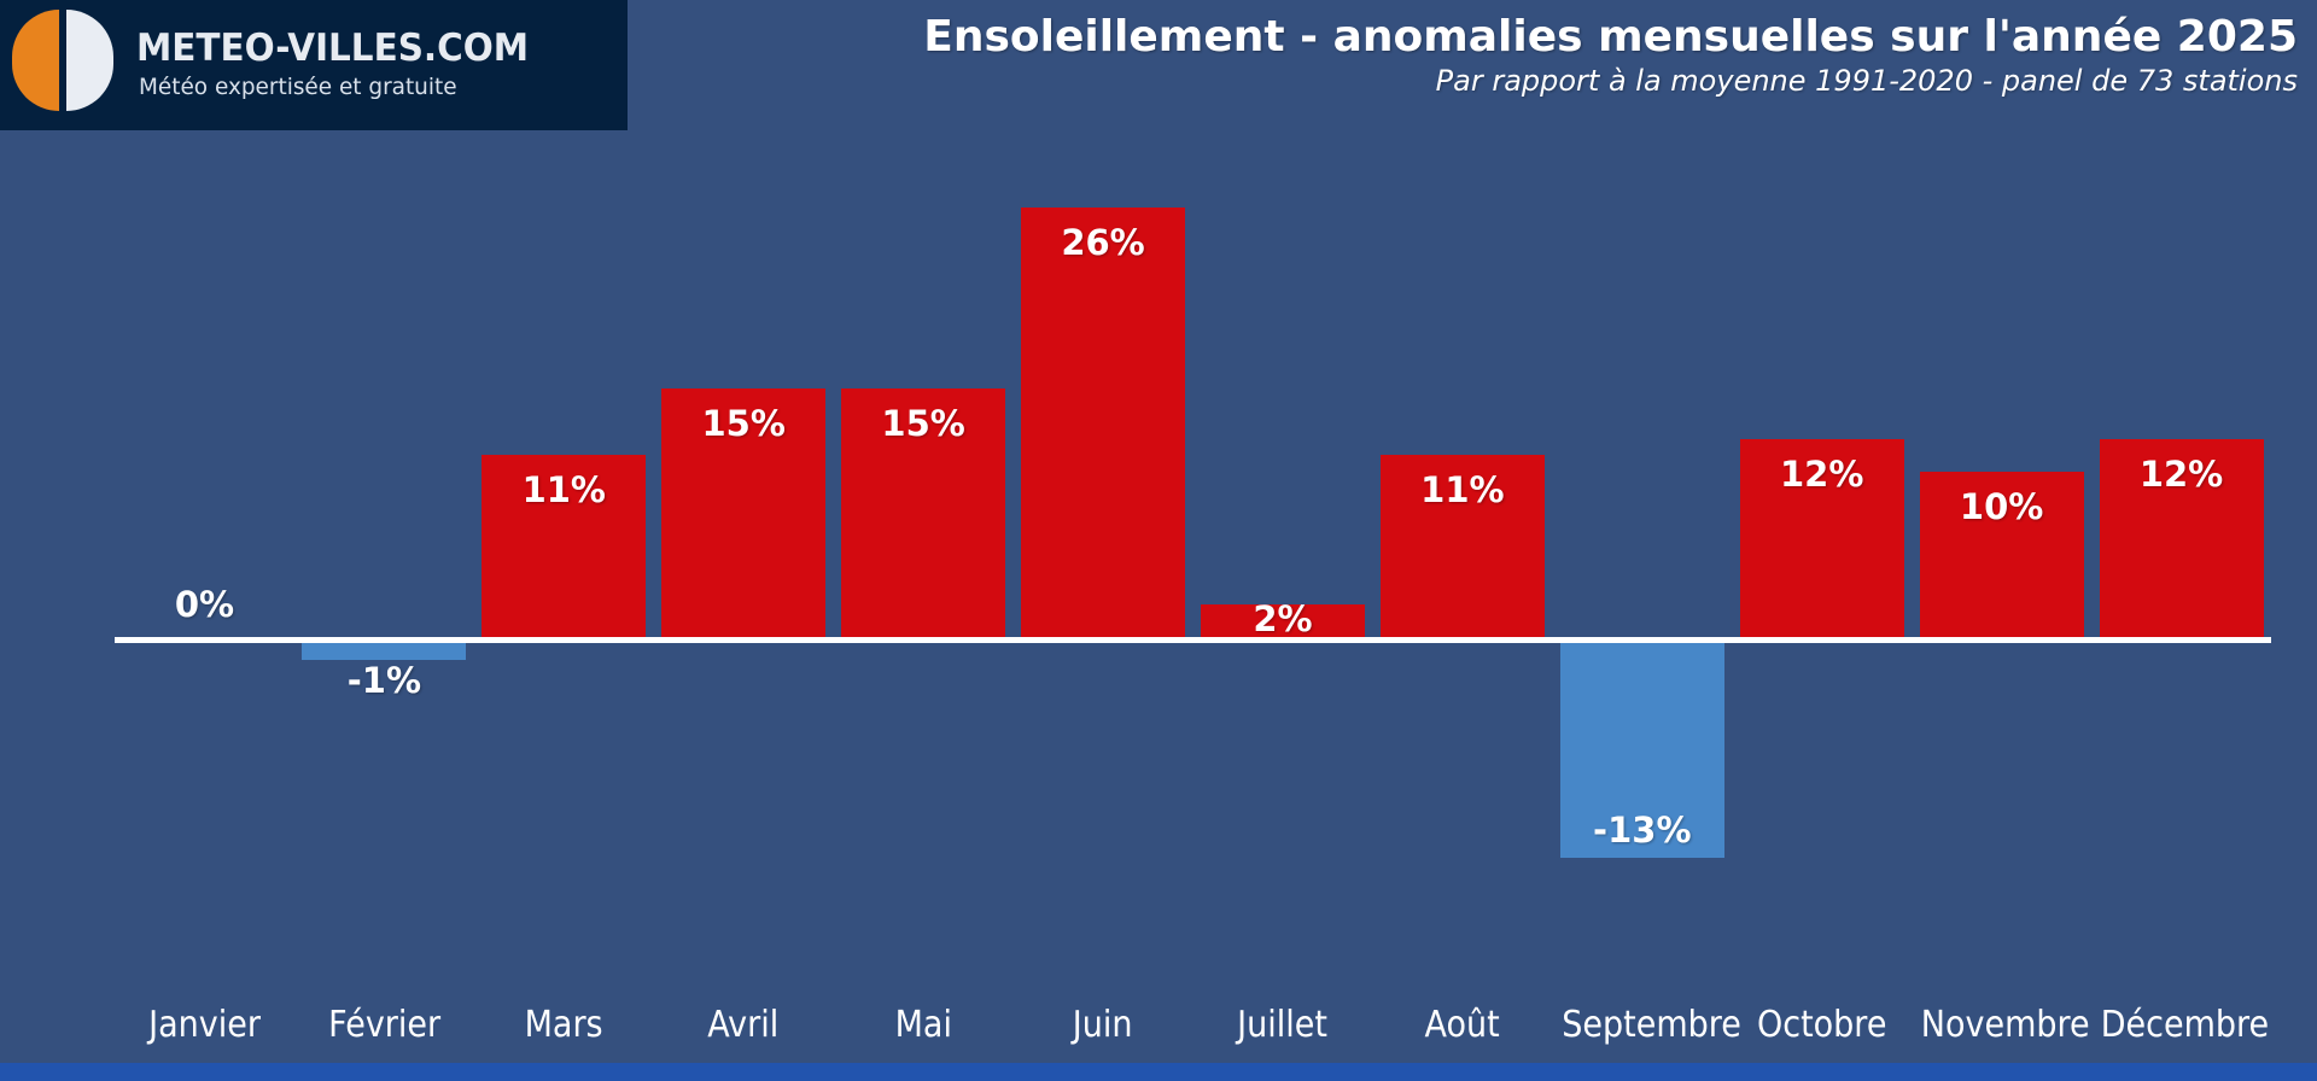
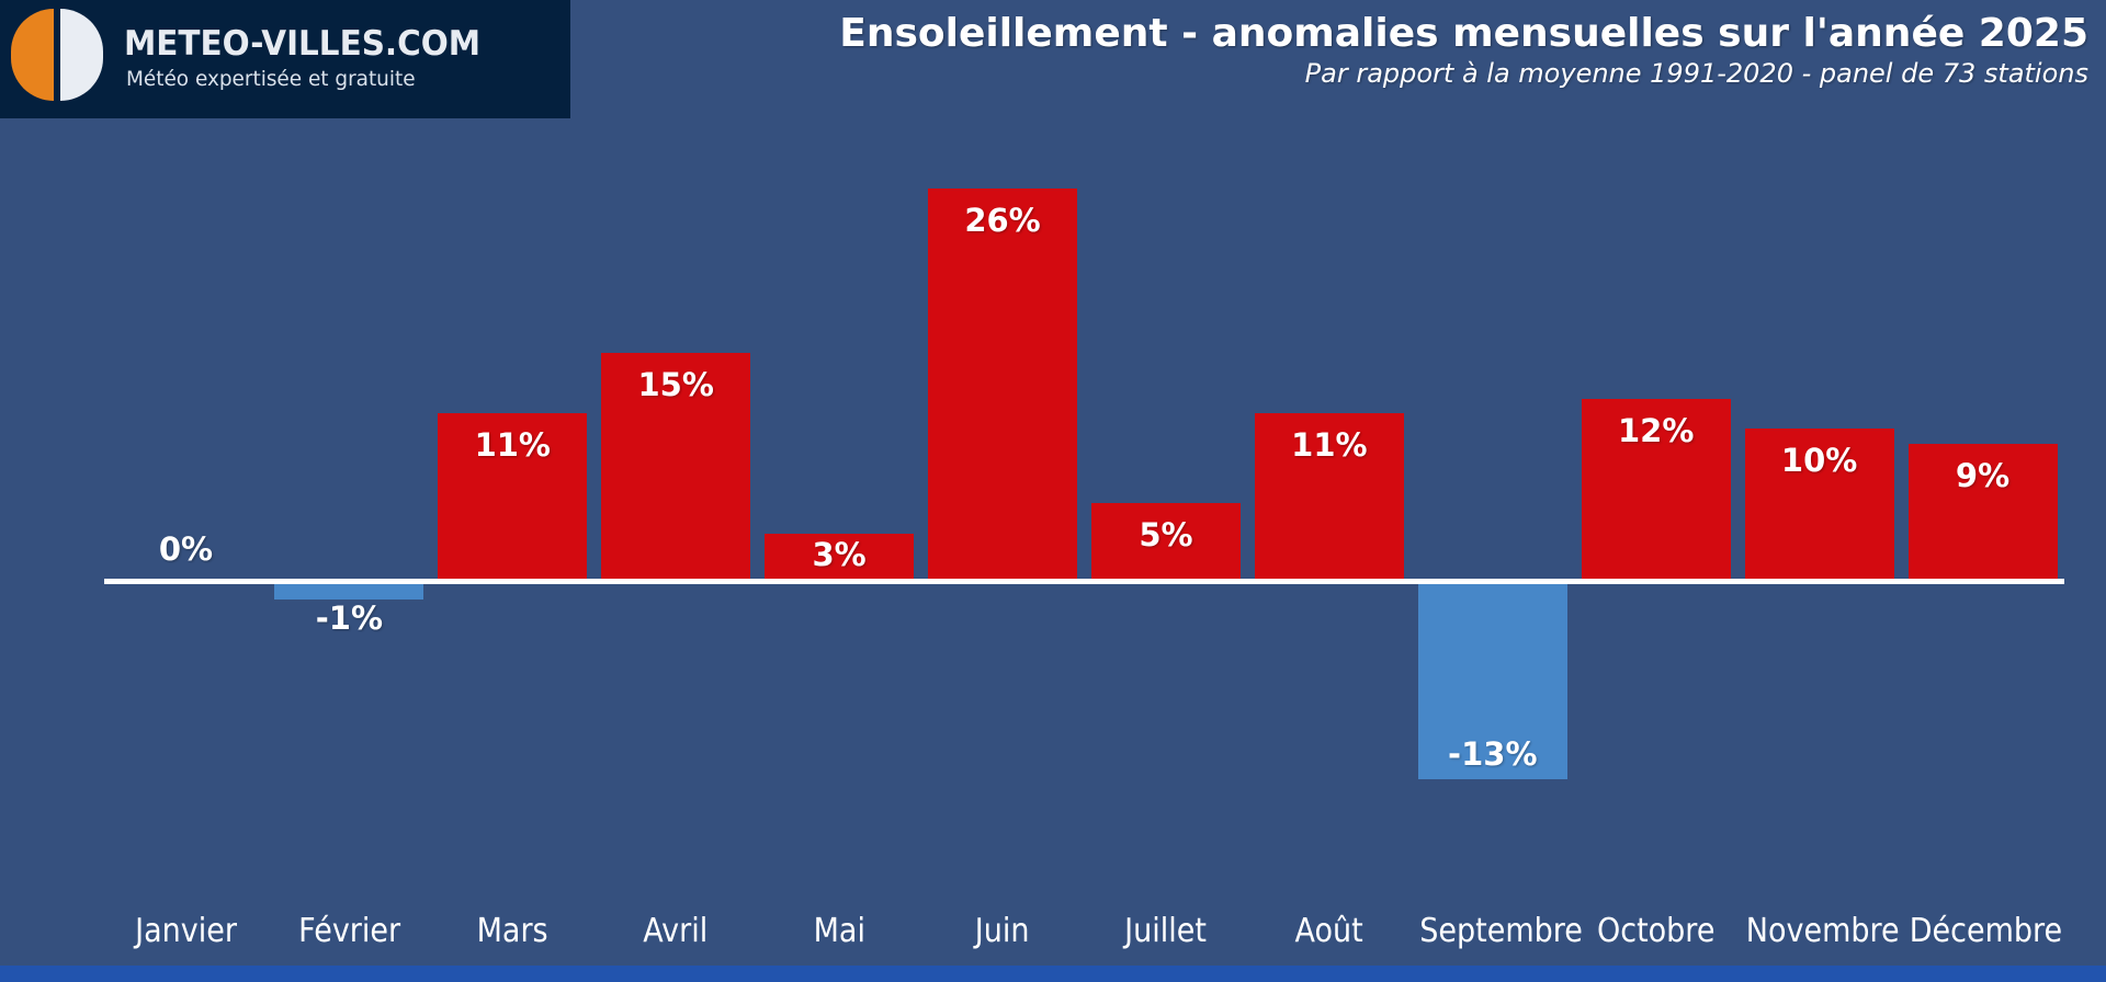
Mai: 15% -> 3%
Juillet: 2% -> 5%
Décembre: 12% -> 9%
